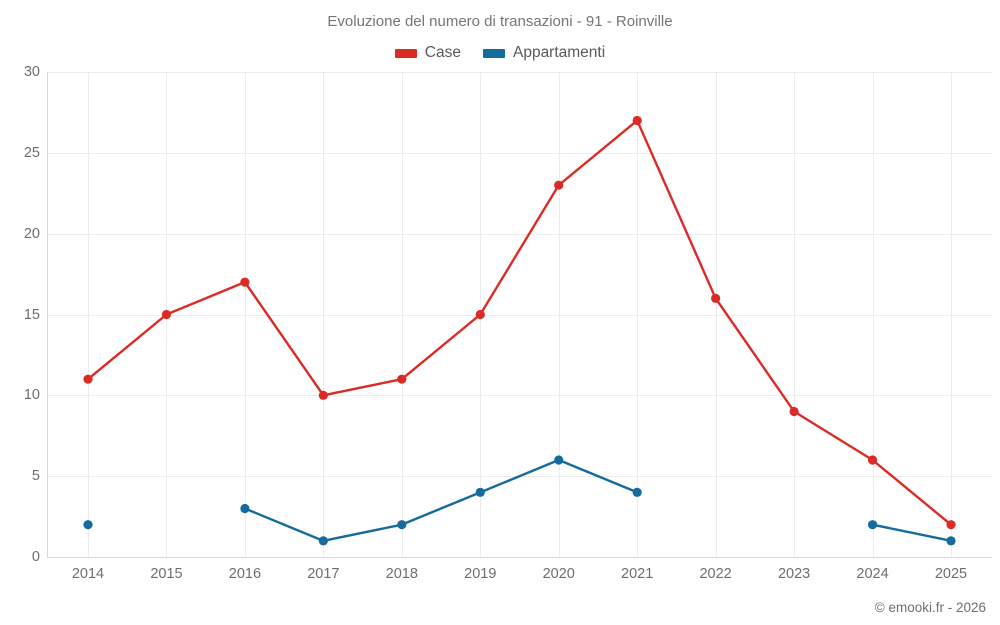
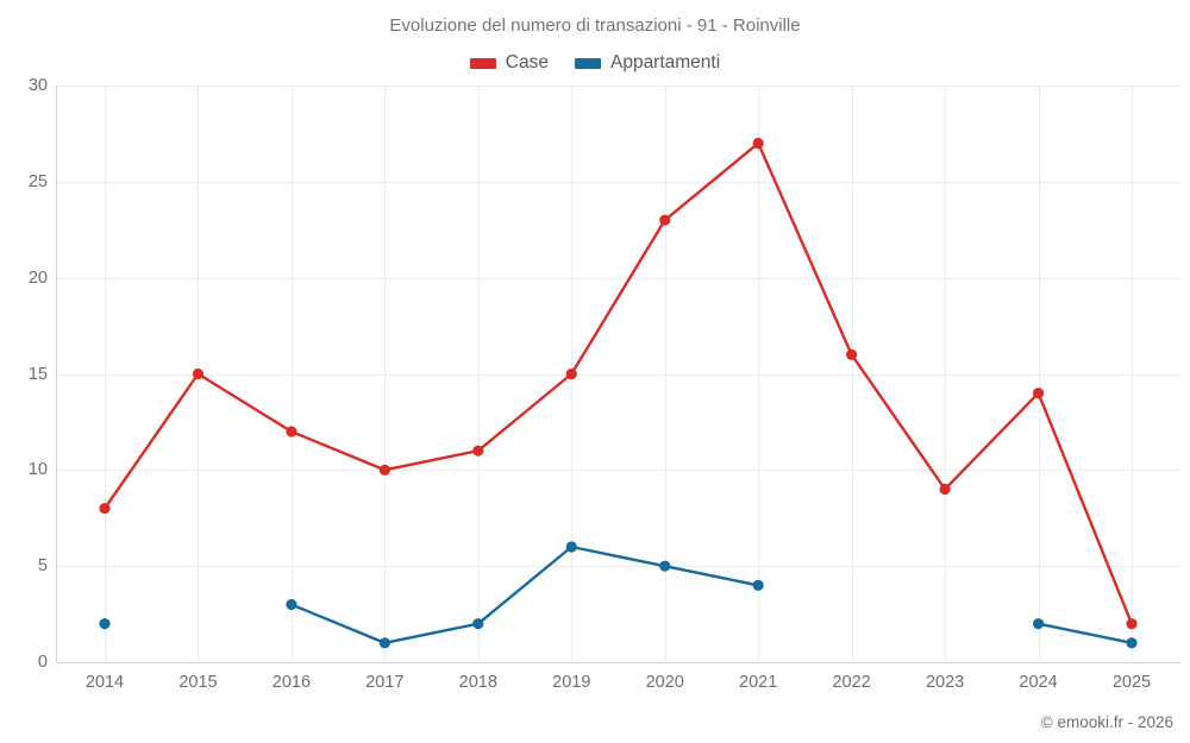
Case/2014: 11 -> 8
Case/2016: 17 -> 12
Appartamenti/2019: 4 -> 6
Appartamenti/2020: 6 -> 5
Case/2024: 6 -> 14
